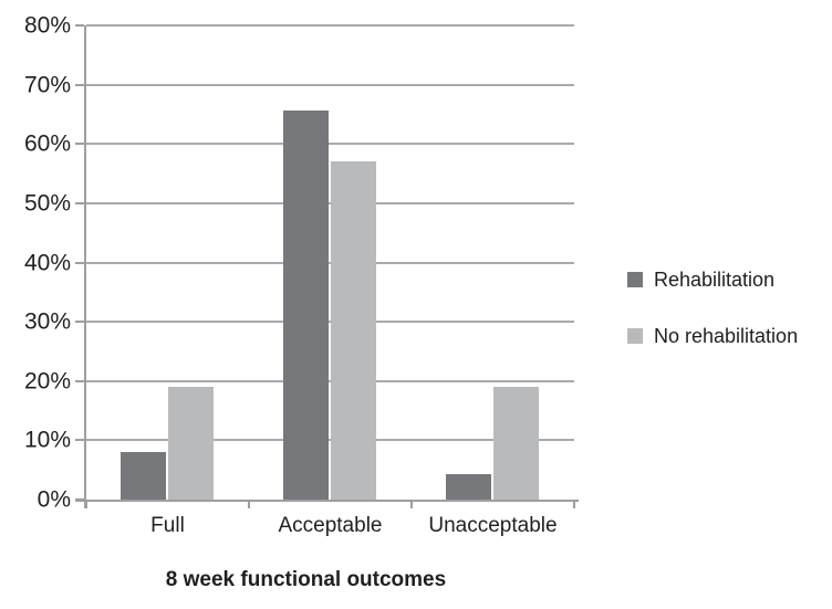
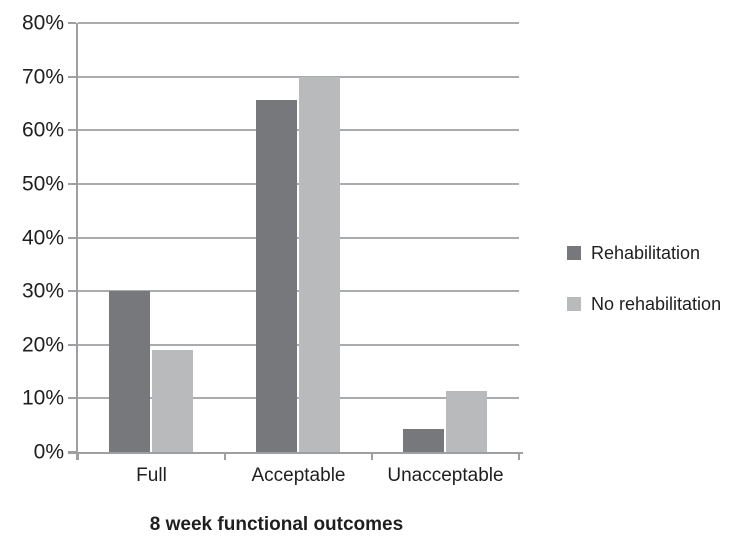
Rehabilitation/Full: 8% -> 30%
No rehabilitation/Acceptable: 57% -> 70%
No rehabilitation/Unacceptable: 19% -> 11%
